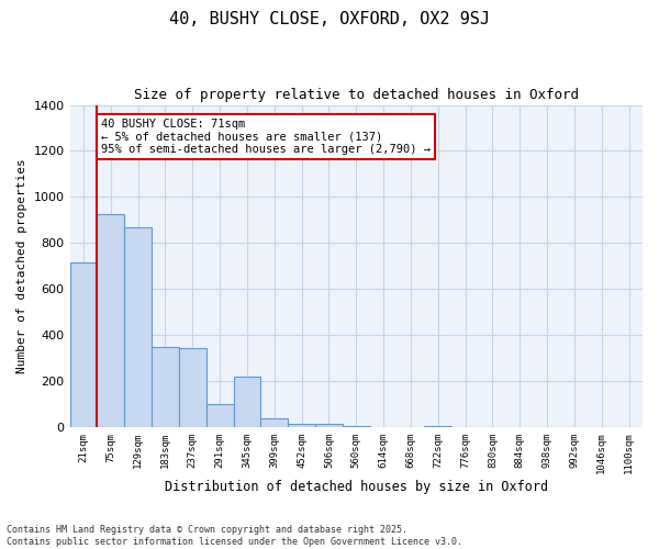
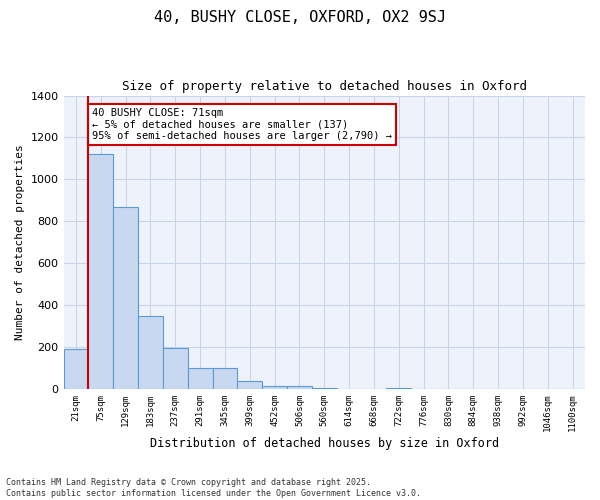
21sqm: 715 -> 190
75sqm: 925 -> 1120
237sqm: 345 -> 195
345sqm: 220 -> 100
